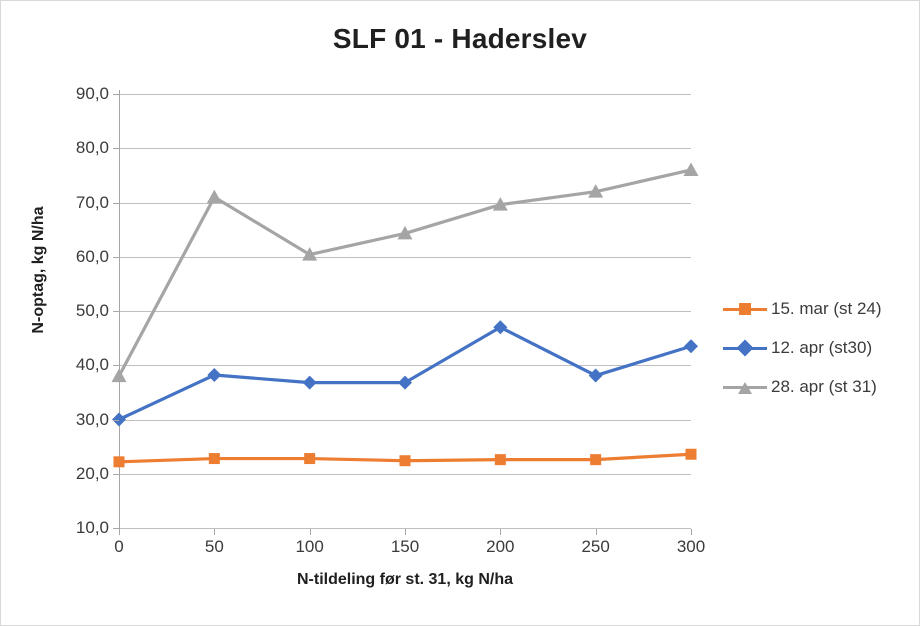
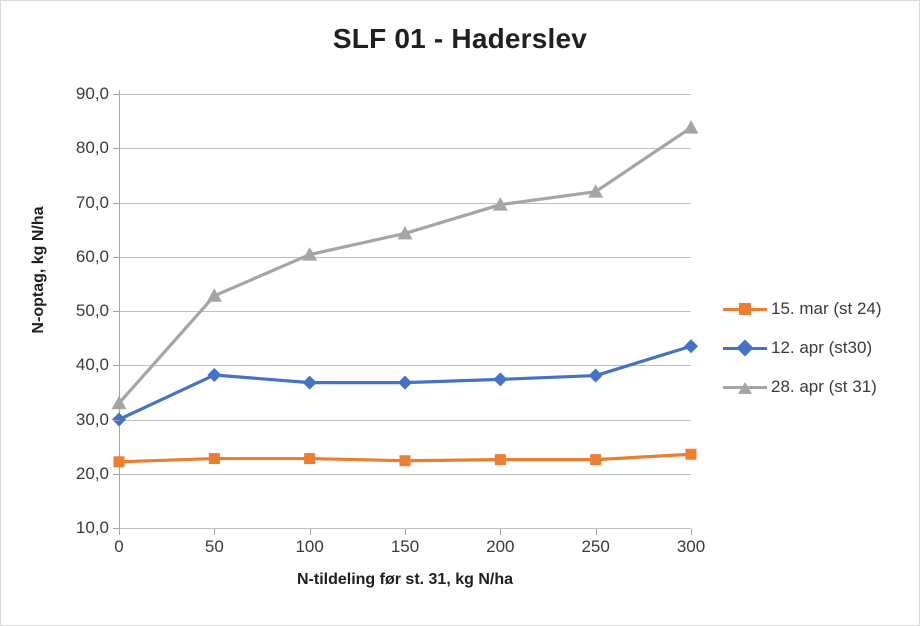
28. apr (st 31)/0: 38 -> 33
28. apr (st 31)/50: 71 -> 53
12. apr (st30)/200: 47 -> 37
28. apr (st 31)/300: 76 -> 84
